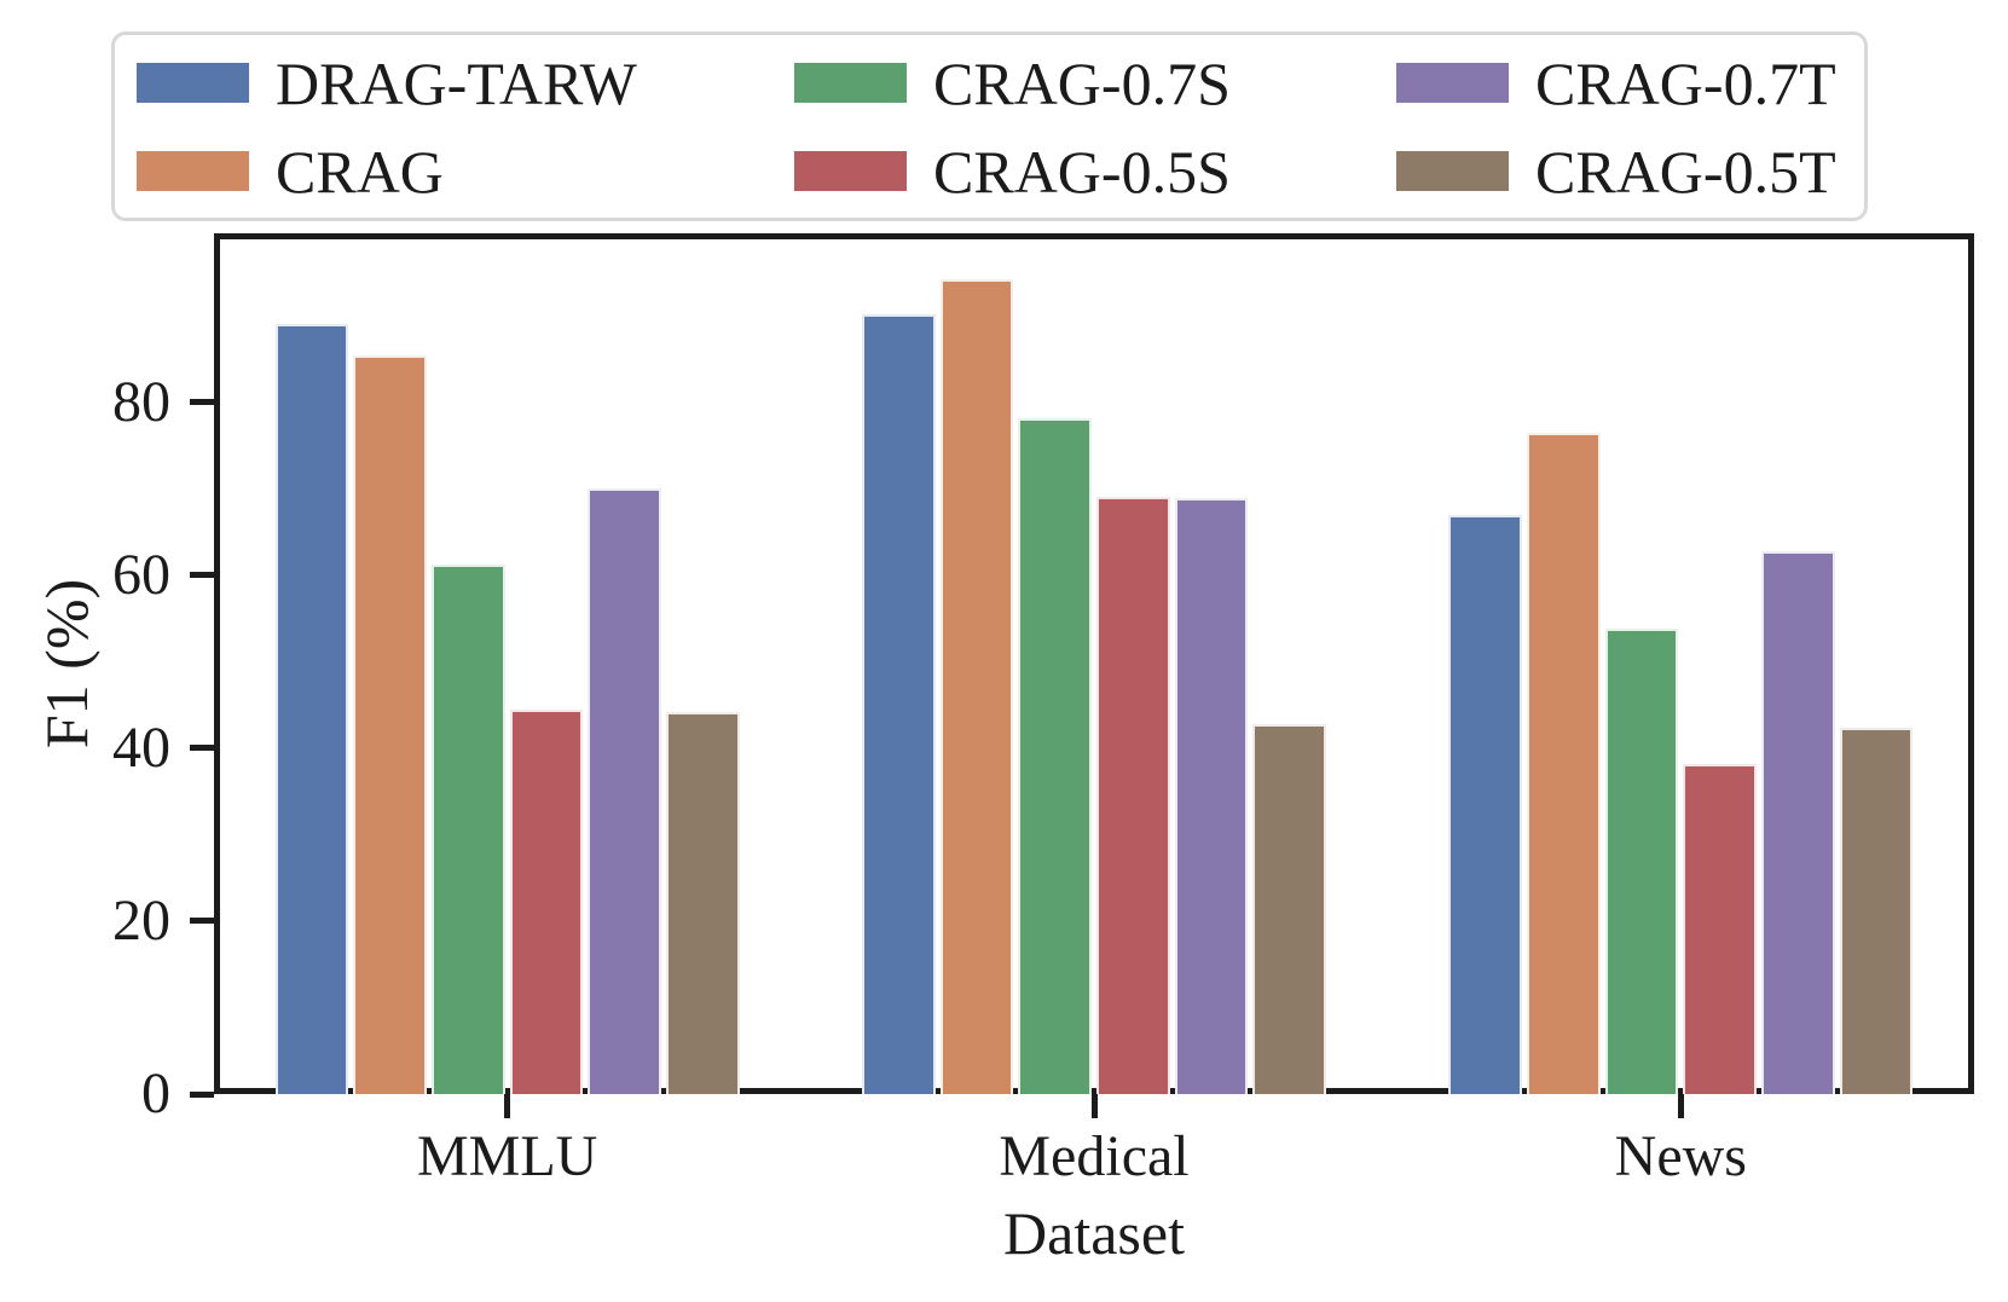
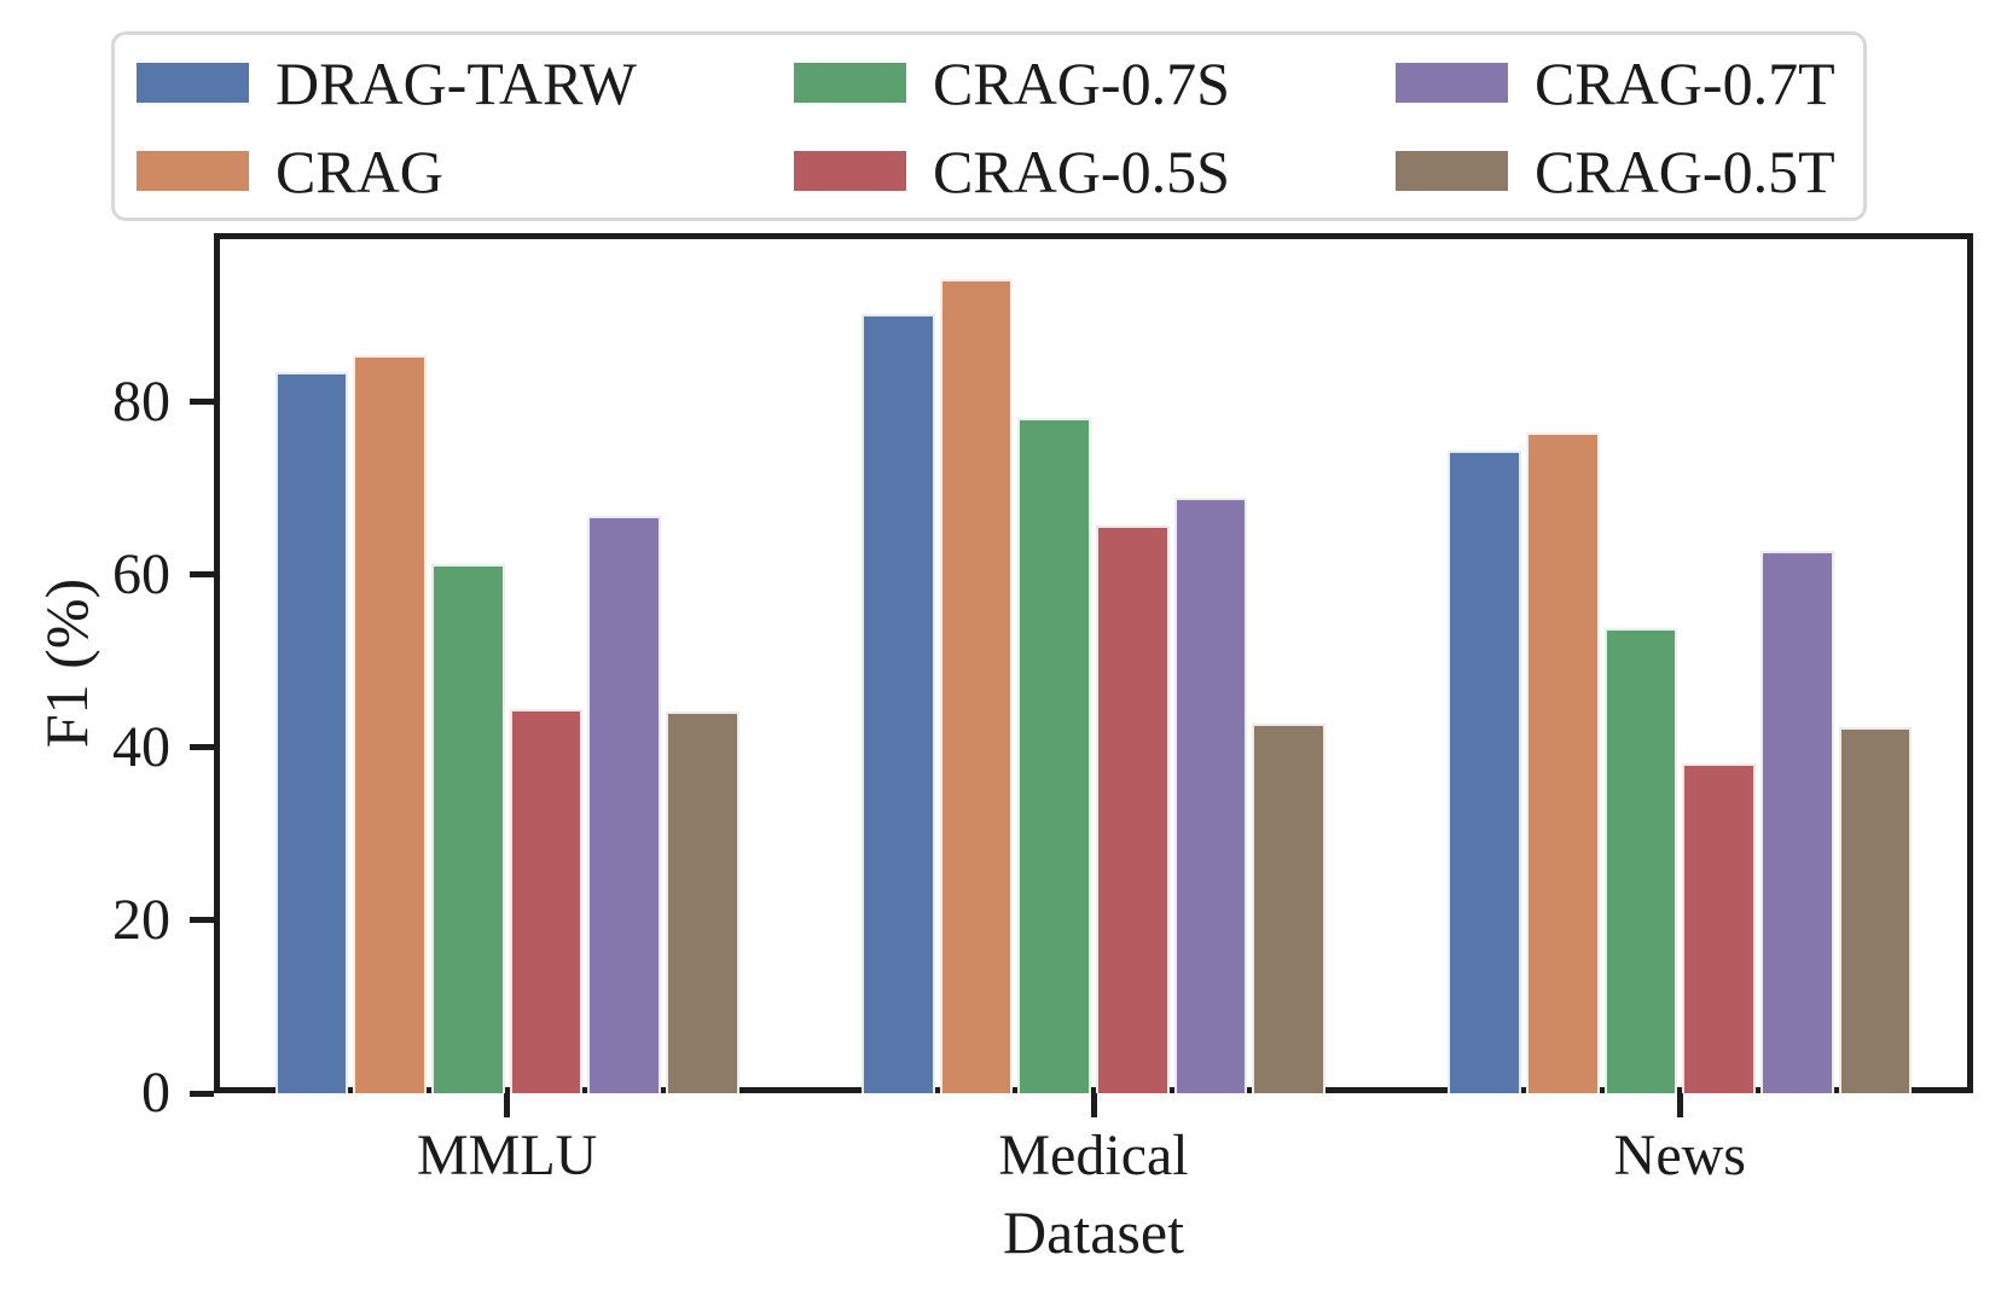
DRAG-TARW/MMLU: 89 -> 84
CRAG-0.7T/MMLU: 70 -> 67
CRAG-0.5S/Medical: 69 -> 66
DRAG-TARW/News: 67 -> 74
